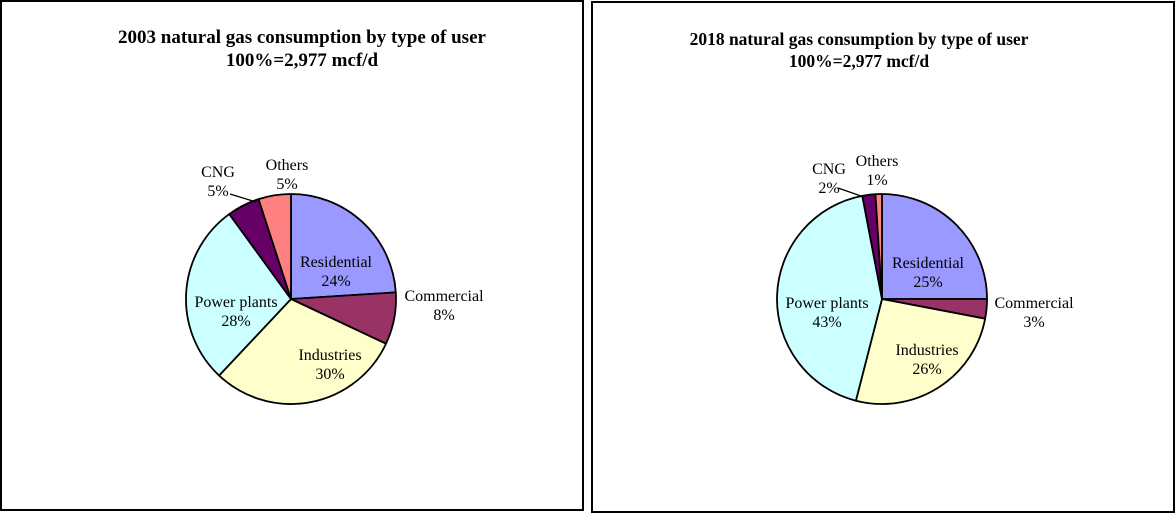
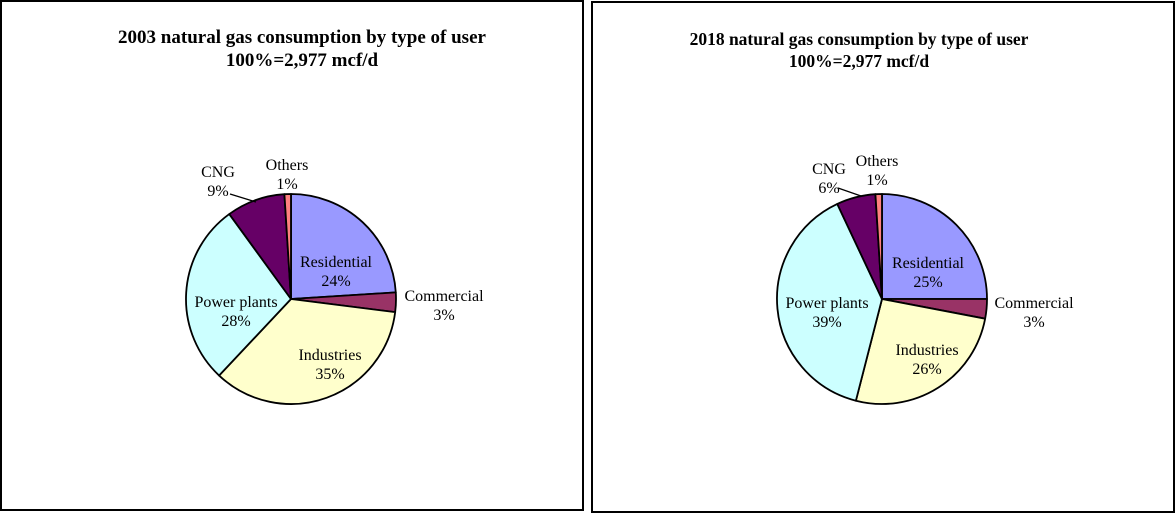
2003 natural gas consumption by type of user/Commercial: 8% -> 3%
2003 natural gas consumption by type of user/Industries: 30% -> 35%
2003 natural gas consumption by type of user/CNG: 5% -> 9%
2003 natural gas consumption by type of user/Others: 5% -> 1%
2018 natural gas consumption by type of user/Power plants: 43% -> 39%
2018 natural gas consumption by type of user/CNG: 2% -> 6%
